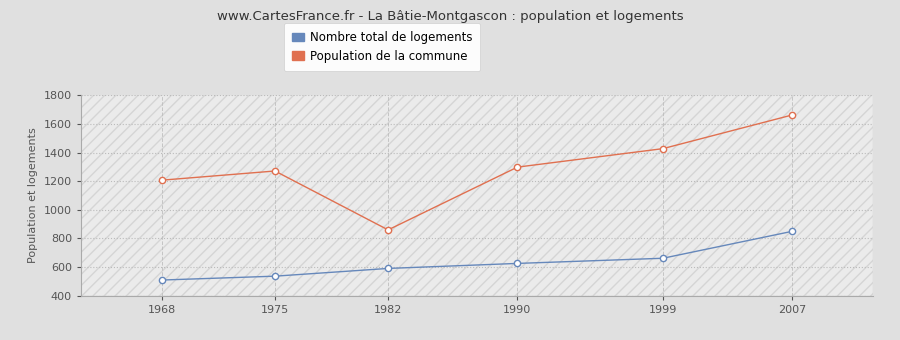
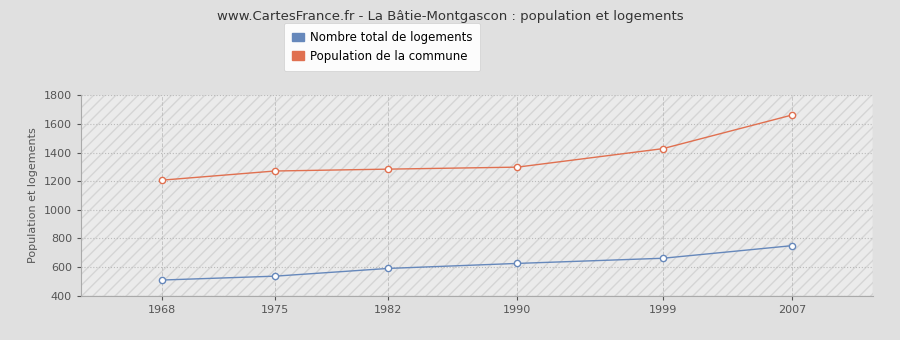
Population de la commune/1982: 860 -> 1280
Nombre total de logements/2007: 850 -> 750
